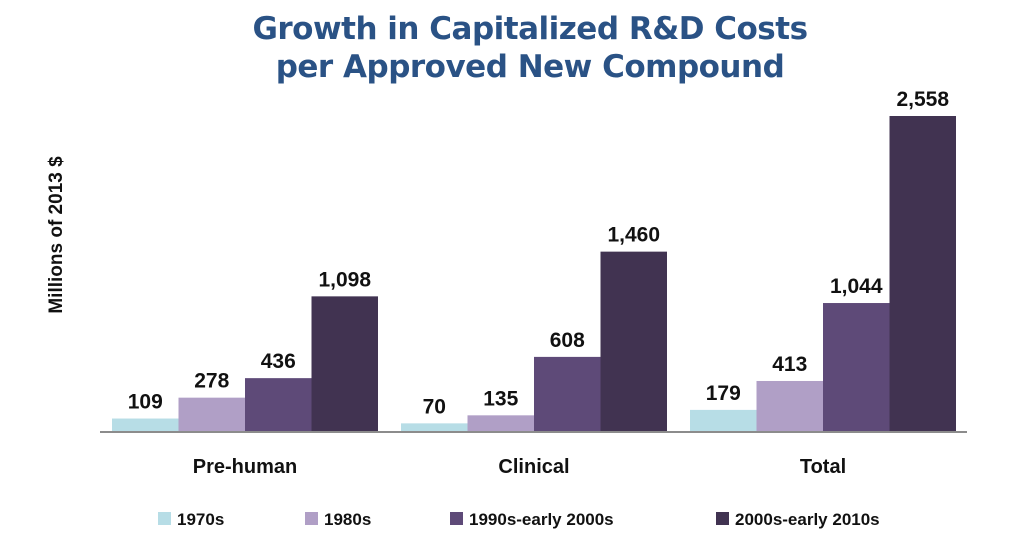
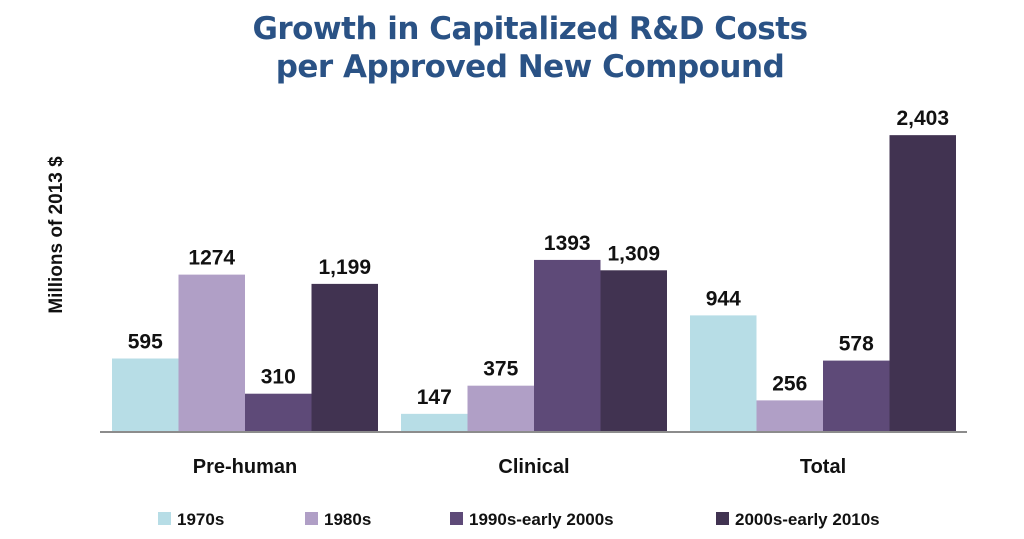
1970s/Pre-human: 109 -> 595
1980s/Pre-human: 278 -> 1274
1990s-early 2000s/Pre-human: 436 -> 310
2000s-early 2010s/Pre-human: 1,098 -> 1,199
1970s/Clinical: 70 -> 147
1980s/Clinical: 135 -> 375
1990s-early 2000s/Clinical: 608 -> 1393
2000s-early 2010s/Clinical: 1,460 -> 1,309
1970s/Total: 179 -> 944
1980s/Total: 413 -> 256
1990s-early 2000s/Total: 1,044 -> 578
2000s-early 2010s/Total: 2,558 -> 2,403
